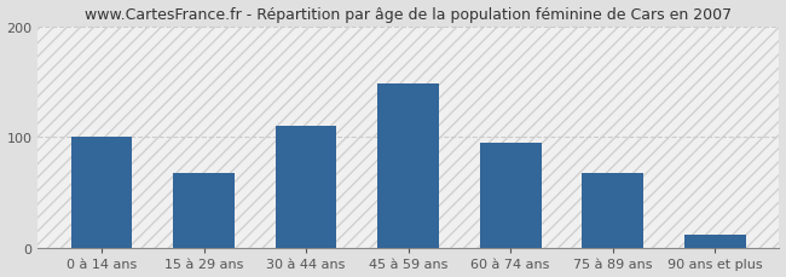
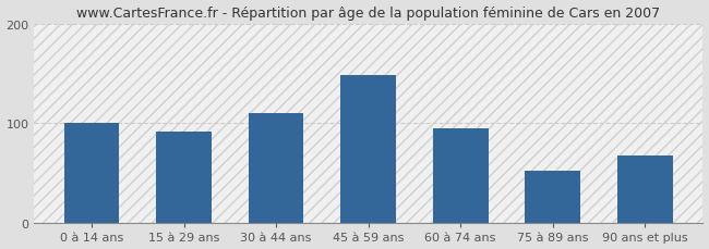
15 à 29 ans: 68 -> 92
75 à 89 ans: 68 -> 52
90 ans et plus: 12 -> 68
